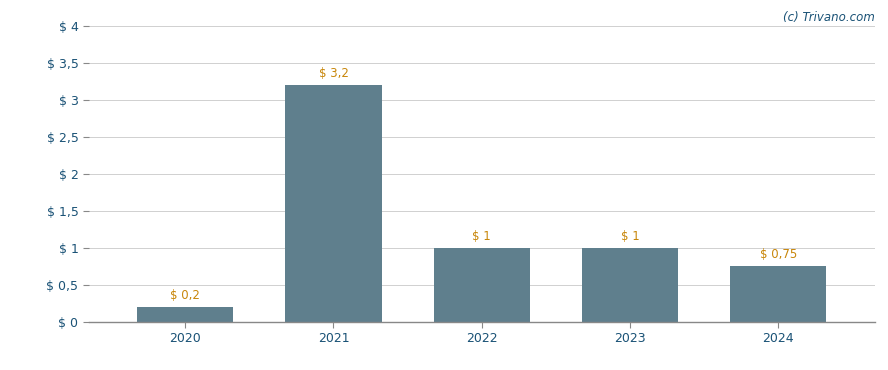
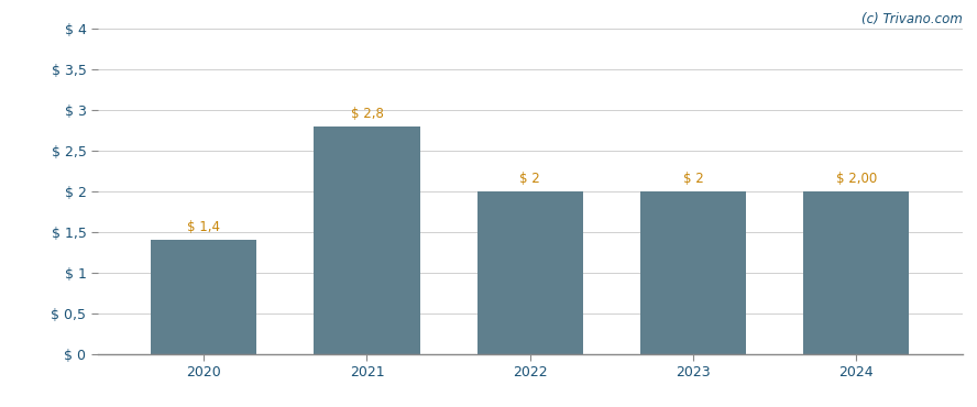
2020: 0,2 -> 1,4
2021: 3,2 -> 2,8
2022: 1 -> 2
2023: 1 -> 2
2024: 0,75 -> 2,00
